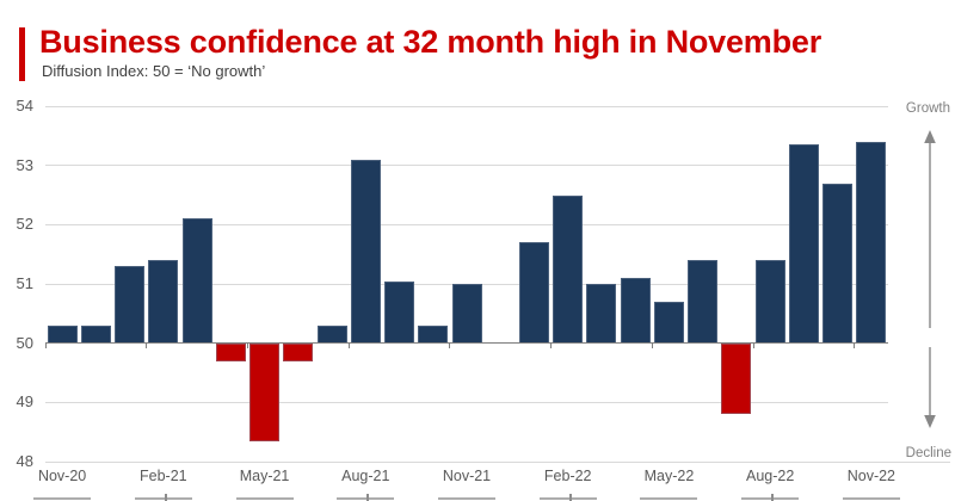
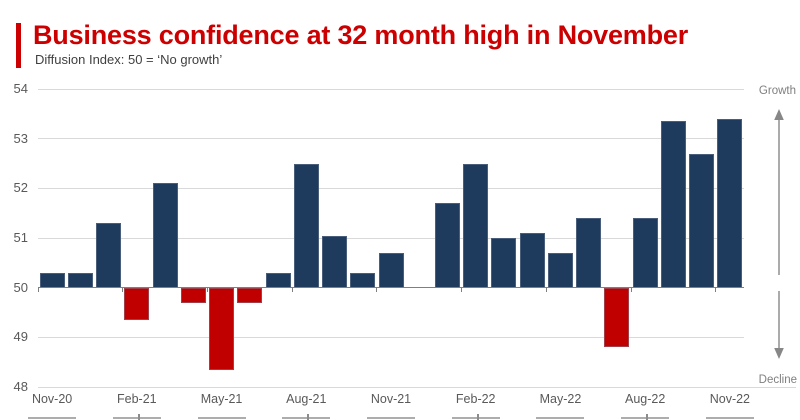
Feb-21: 51.4 -> 49.4
Aug-21: 53.1 -> 52.5
Nov-21: 51.0 -> 50.7
